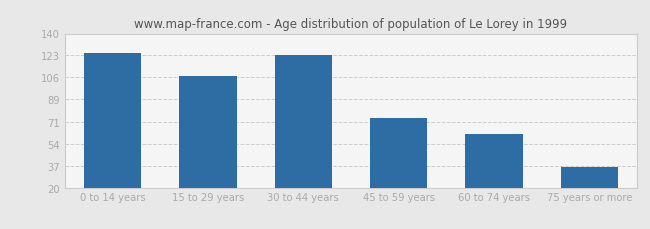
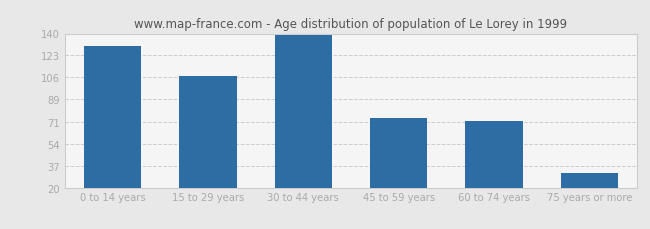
0 to 14 years: 125 -> 130
30 to 44 years: 123 -> 139
60 to 74 years: 62 -> 72
75 years or more: 36 -> 31
